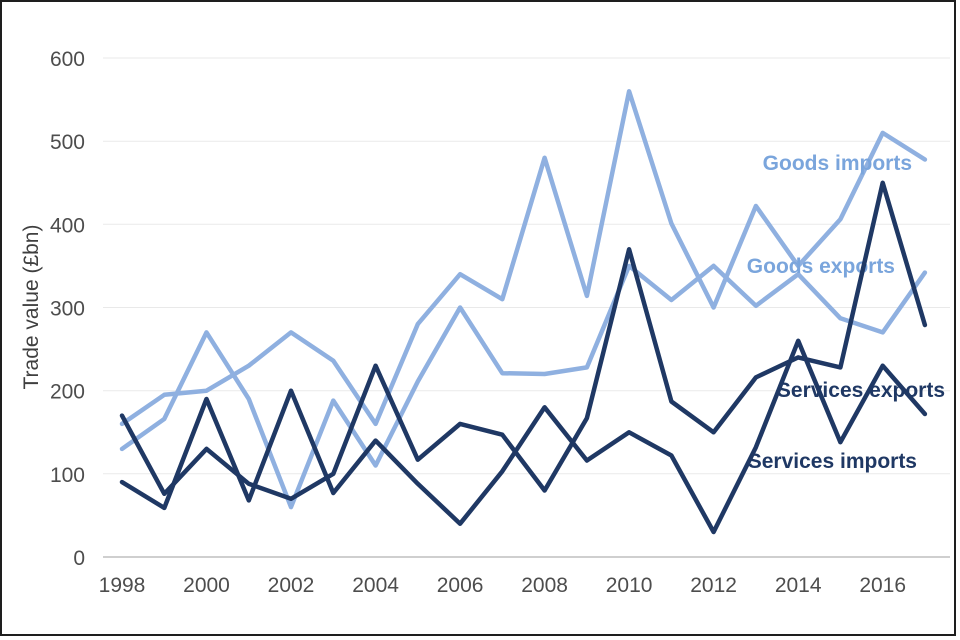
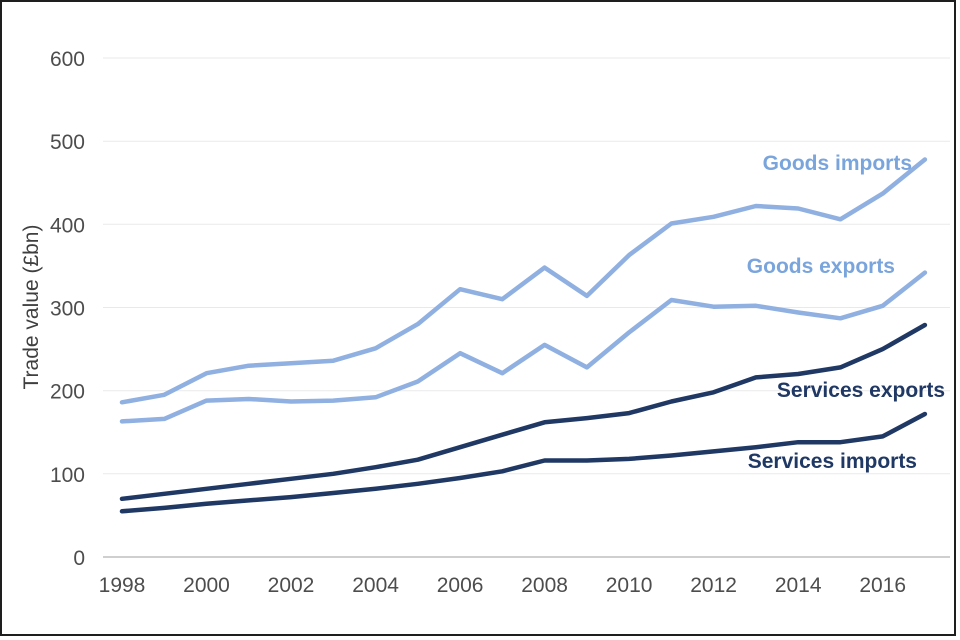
Goods imports/1998: 160 -> 190
Goods exports/1998: 130 -> 160
Services exports/1998: 170 -> 70
Services imports/1998: 90 -> 60
Goods imports/2000: 200 -> 220
Goods exports/2000: 270 -> 190
Services exports/2000: 130 -> 80
Services imports/2000: 190 -> 60
Goods imports/2002: 270 -> 230
Goods exports/2002: 60 -> 190
Services exports/2002: 70 -> 90
Services imports/2002: 200 -> 70
Goods imports/2004: 160 -> 250
Goods exports/2004: 110 -> 190
Services exports/2004: 230 -> 110
Services imports/2004: 140 -> 80
Goods imports/2006: 340 -> 320
Goods exports/2006: 300 -> 240
Services exports/2006: 160 -> 130
Services imports/2006: 40 -> 100
Goods imports/2008: 480 -> 350
Goods exports/2008: 220 -> 260
Services exports/2008: 80 -> 160
Services imports/2008: 180 -> 120
Goods imports/2010: 560 -> 360
Goods exports/2010: 350 -> 270
Services exports/2010: 370 -> 170
Services imports/2010: 150 -> 120
Goods imports/2012: 300 -> 410
Goods exports/2012: 350 -> 300
Services exports/2012: 150 -> 200
Services imports/2012: 30 -> 130
Goods imports/2014: 350 -> 420
Goods exports/2014: 340 -> 290
Services exports/2014: 240 -> 220
Services imports/2014: 260 -> 140
Goods imports/2016: 510 -> 440
Goods exports/2016: 270 -> 300
Services exports/2016: 450 -> 250
Services imports/2016: 230 -> 140
